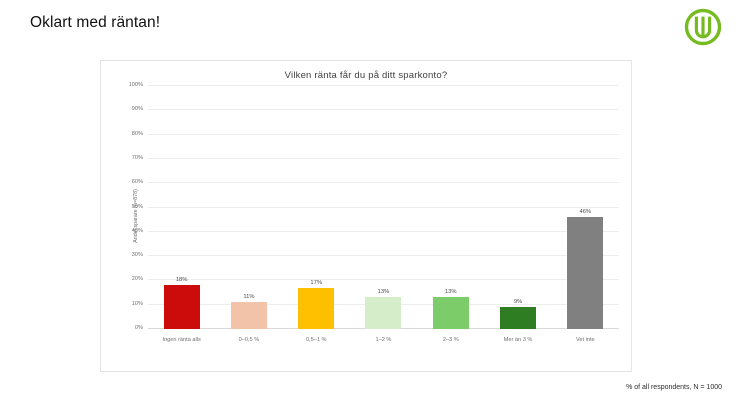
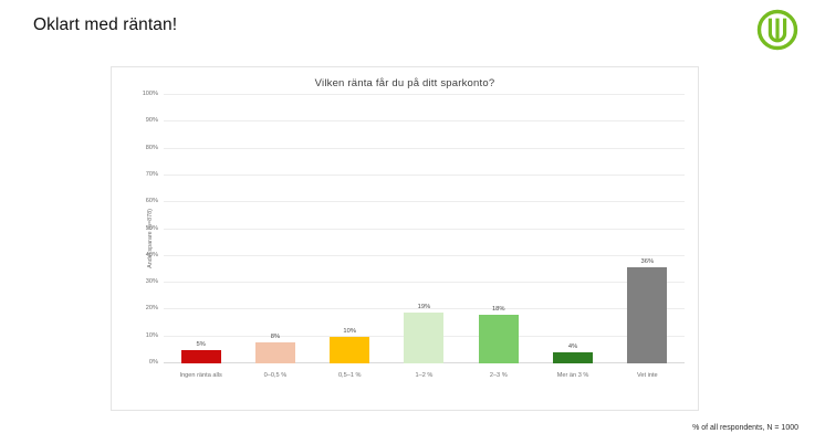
Ingen ränta alls: 18% -> 5%
0–0,5 %: 11% -> 8%
0,5–1 %: 17% -> 10%
1–2 %: 13% -> 19%
2–3 %: 13% -> 18%
Mer än 3 %: 9% -> 4%
Vet inte: 46% -> 36%
